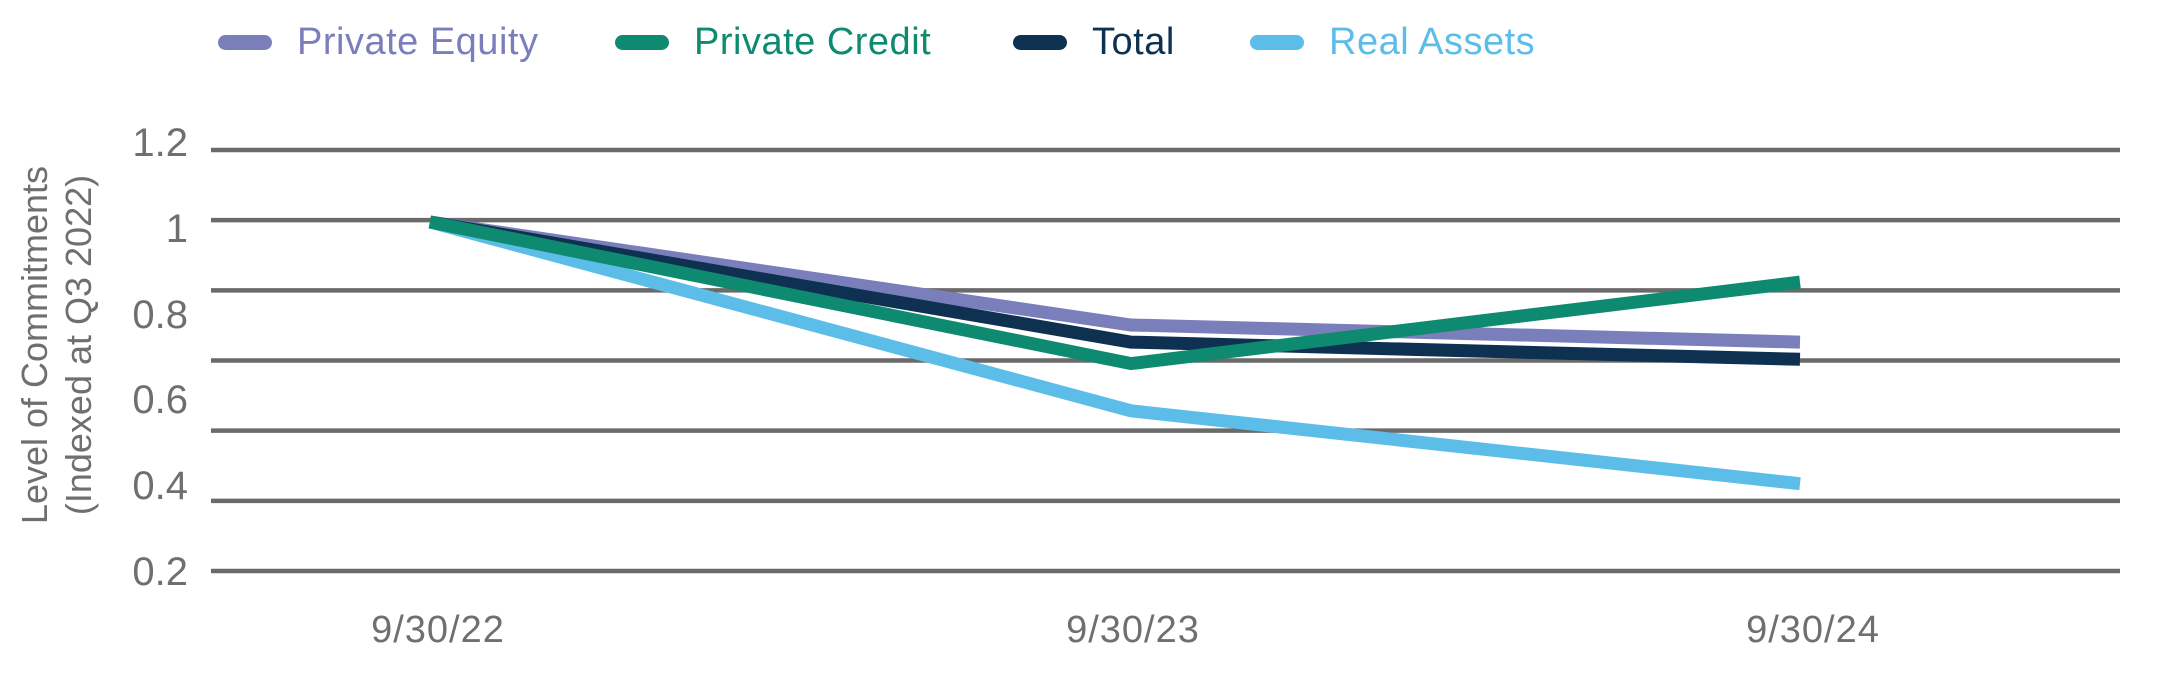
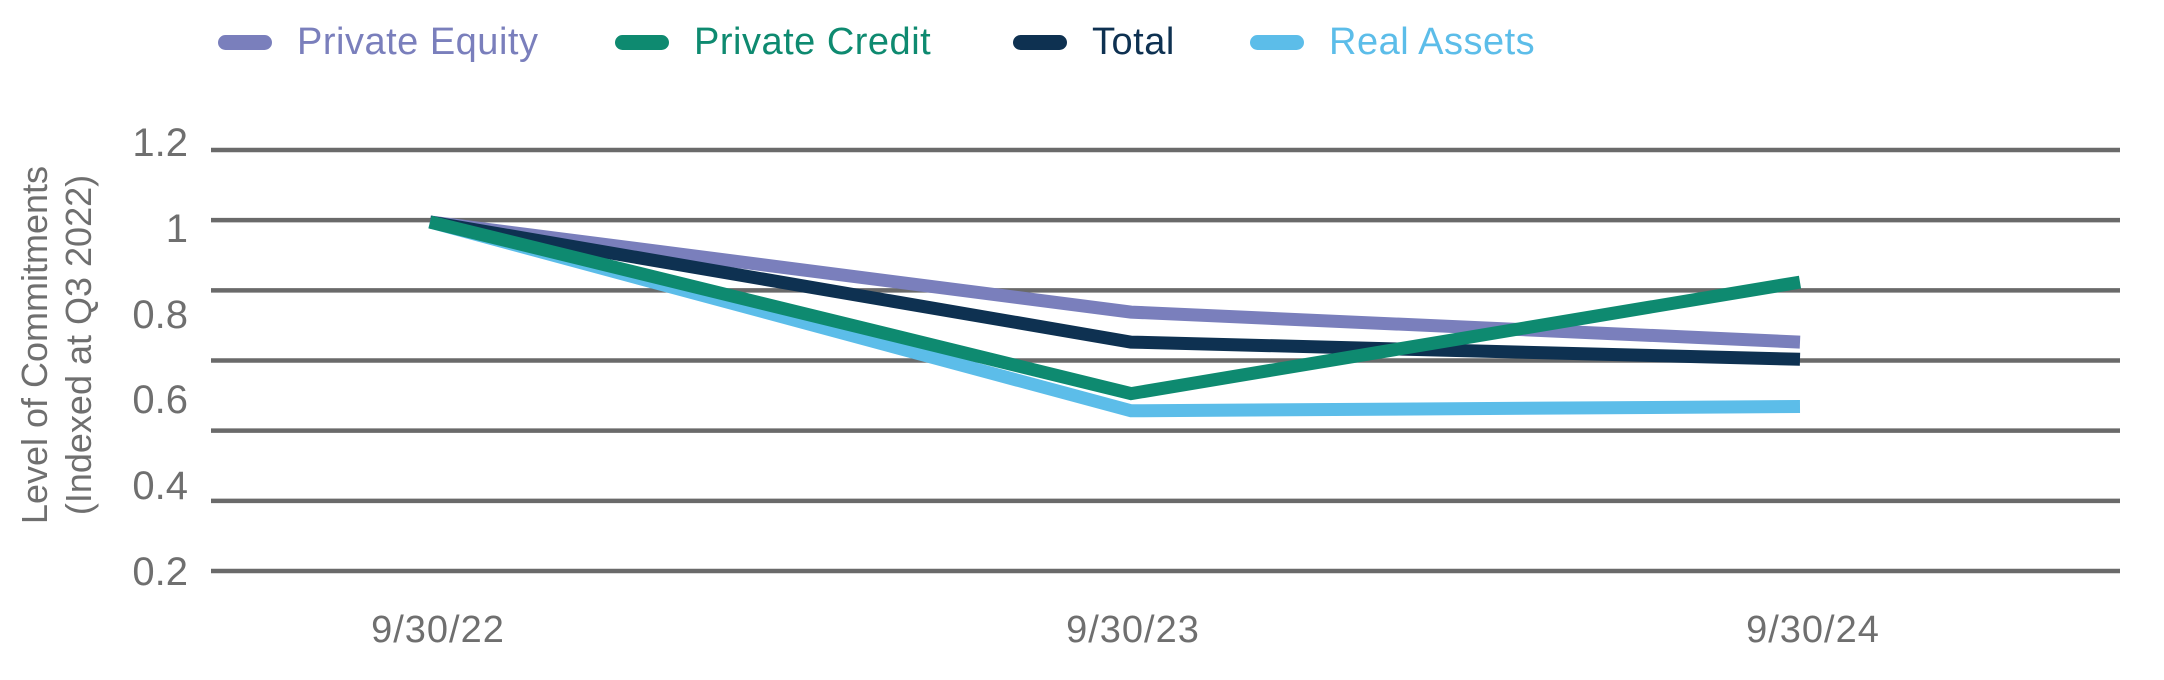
Private Equity/9/30/23: 0.76 -> 0.79
Private Credit/9/30/23: 0.67 -> 0.60
Real Assets/9/30/24: 0.39 -> 0.57
